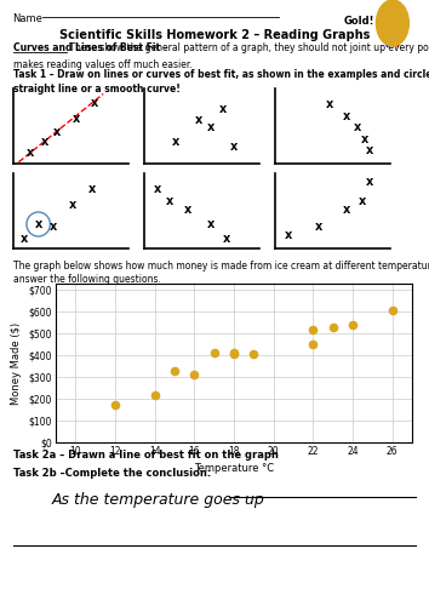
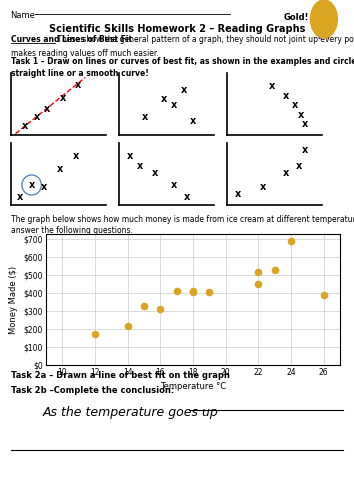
24: $540 -> $690
26: $610 -> $390
